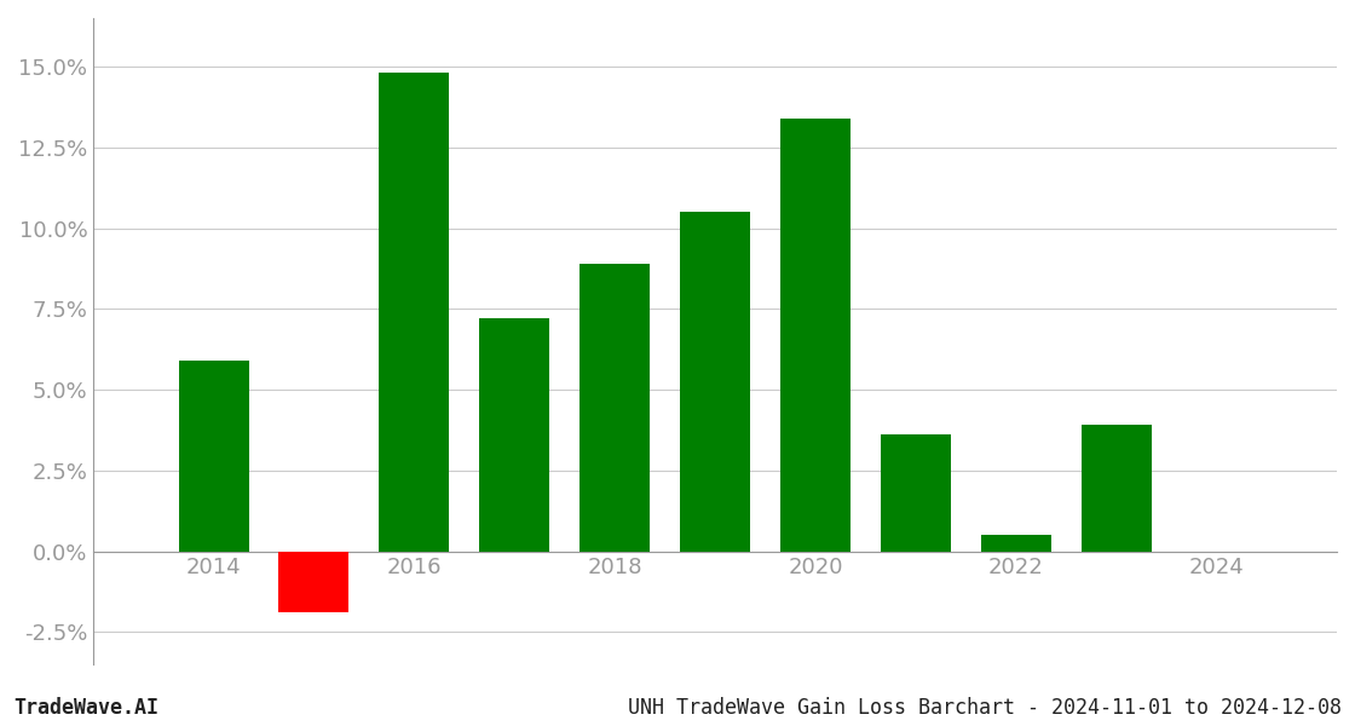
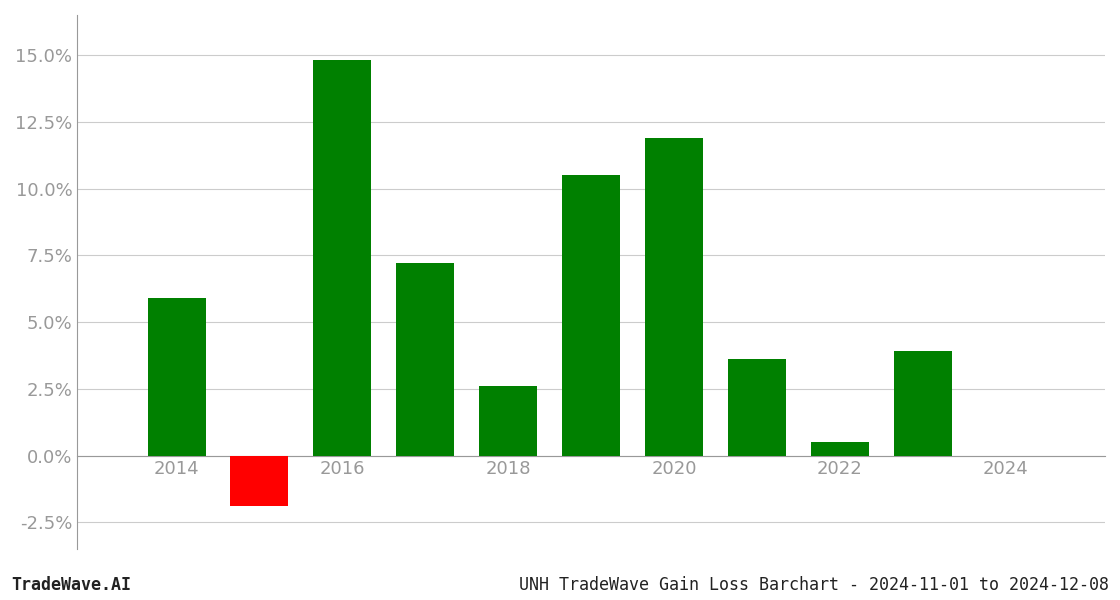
2018: 8.9% -> 2.6%
2020: 13.4% -> 11.9%
